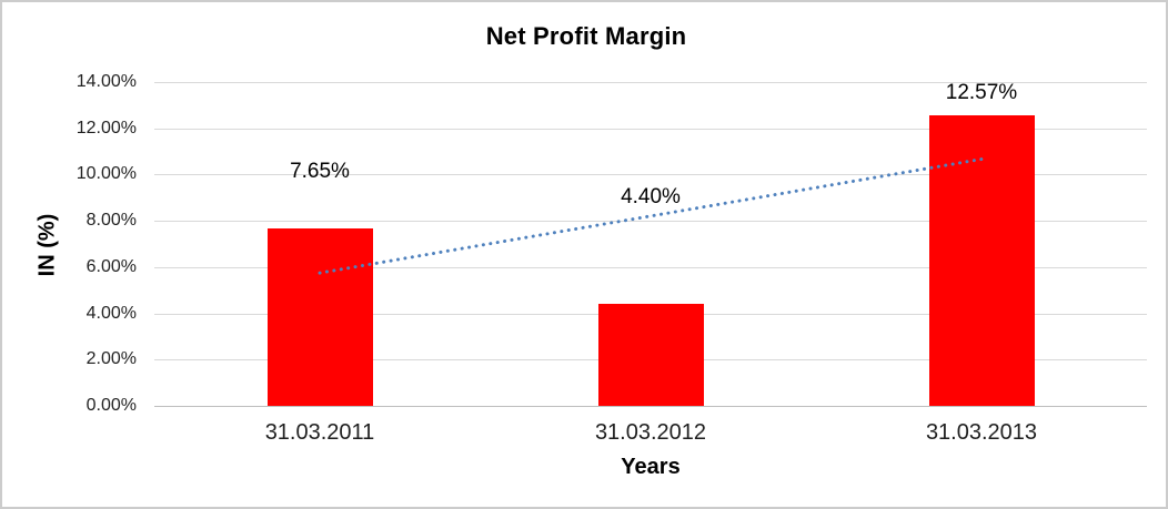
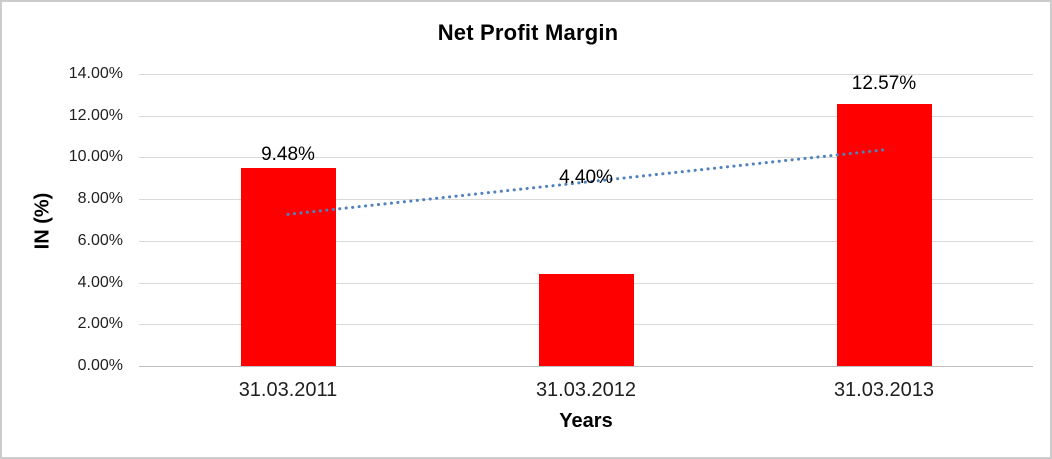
31.03.2011: 7.65% -> 9.48%
